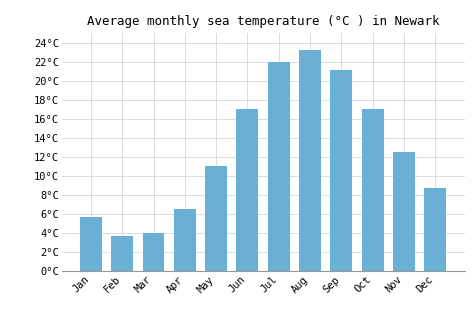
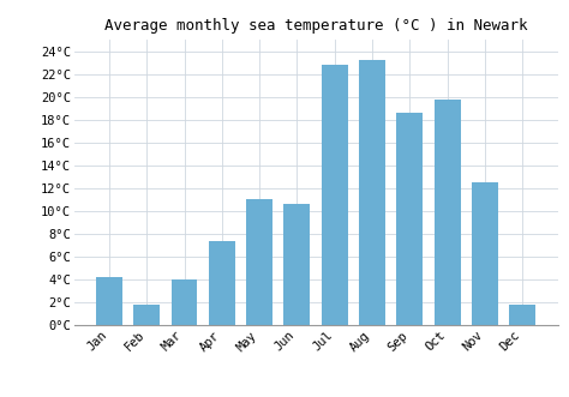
Jan: 5.7°C -> 4.2°C
Feb: 3.7°C -> 1.8°C
Apr: 6.5°C -> 7.4°C
Jun: 17.0°C -> 10.6°C
Jul: 22.0°C -> 22.8°C
Sep: 21.1°C -> 18.6°C
Oct: 17.0°C -> 19.8°C
Dec: 8.7°C -> 1.8°C
